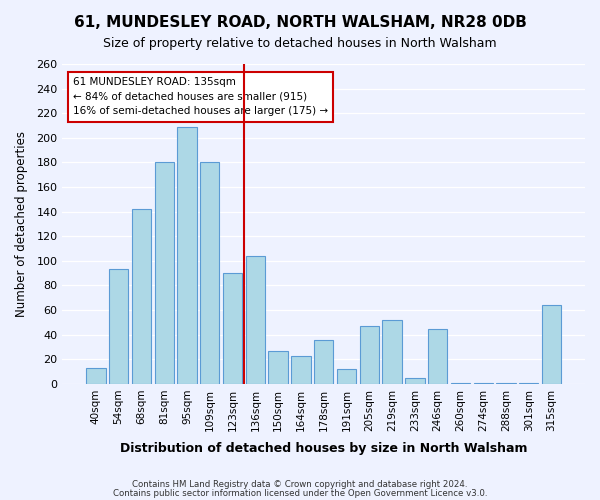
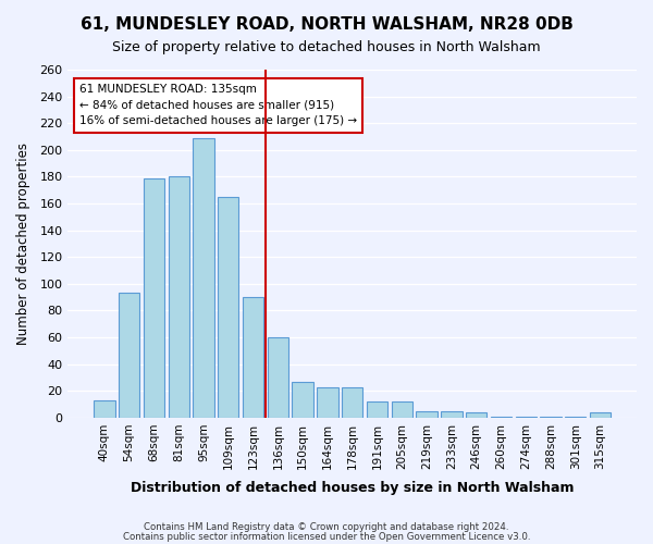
68sqm: 142 -> 179
109sqm: 180 -> 165
136sqm: 104 -> 60
178sqm: 36 -> 23
205sqm: 47 -> 12
219sqm: 52 -> 5
246sqm: 45 -> 4
315sqm: 64 -> 4
